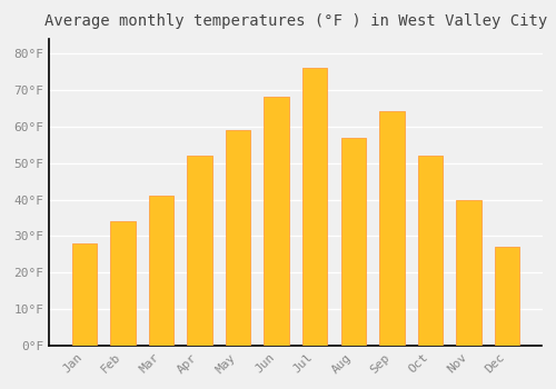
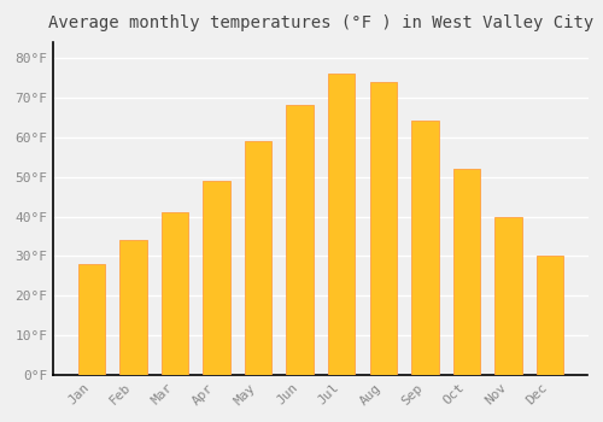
Apr: 52°F -> 49°F
Aug: 57°F -> 74°F
Dec: 27°F -> 30°F
